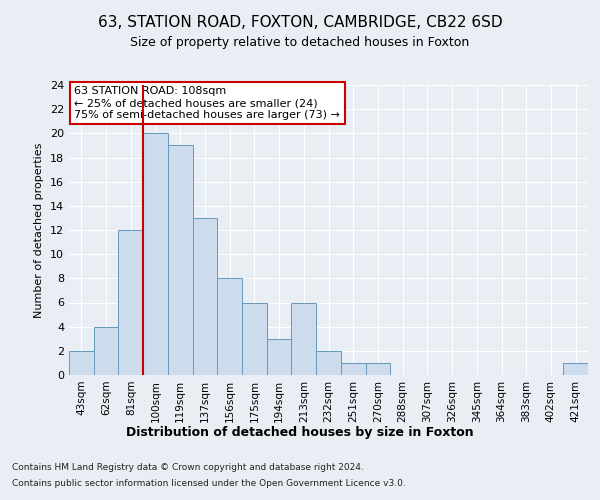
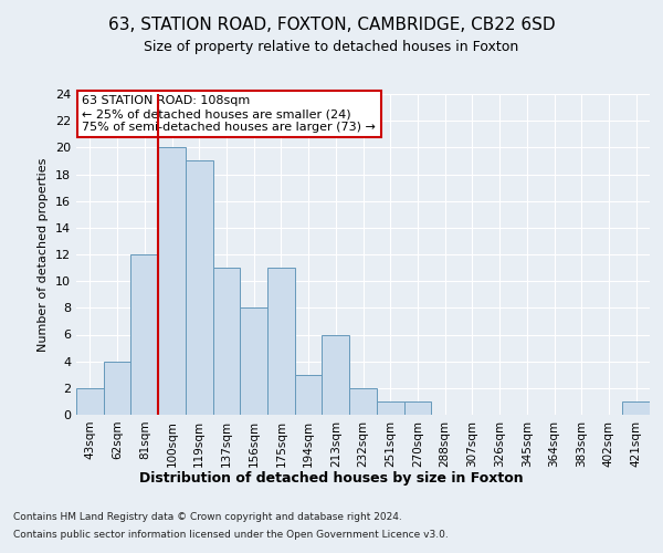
137sqm: 13 -> 11
175sqm: 6 -> 11
